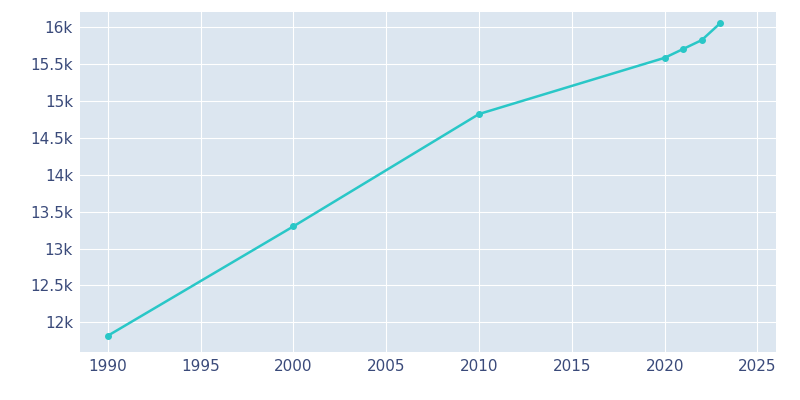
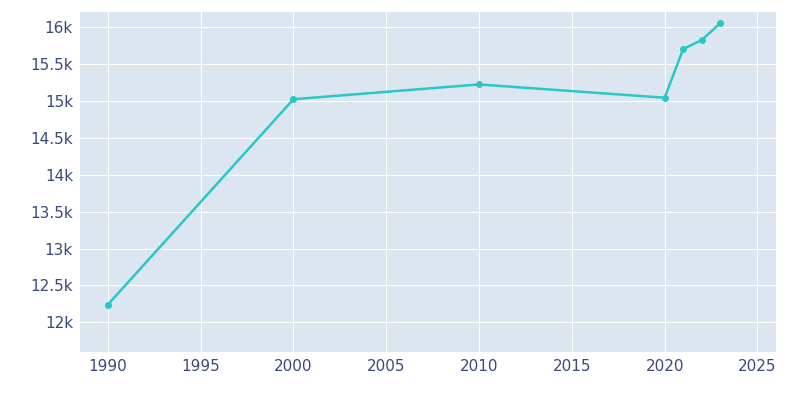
1990: 11.82k -> 12.24k
2000: 13.30k -> 15.02k
2010: 14.82k -> 15.22k
2020: 15.58k -> 15.04k
